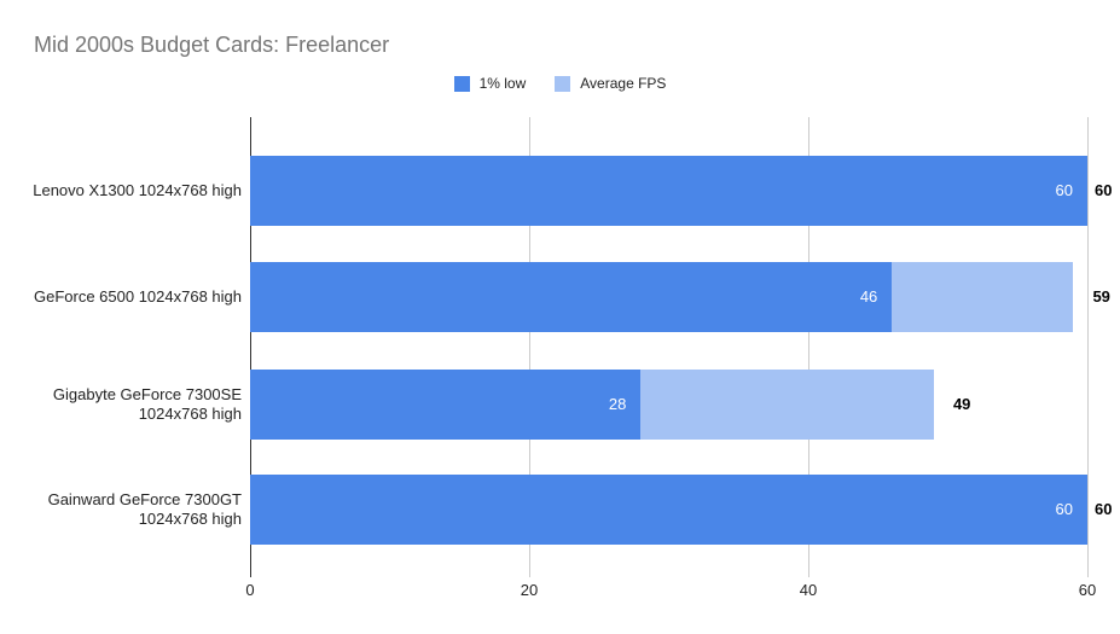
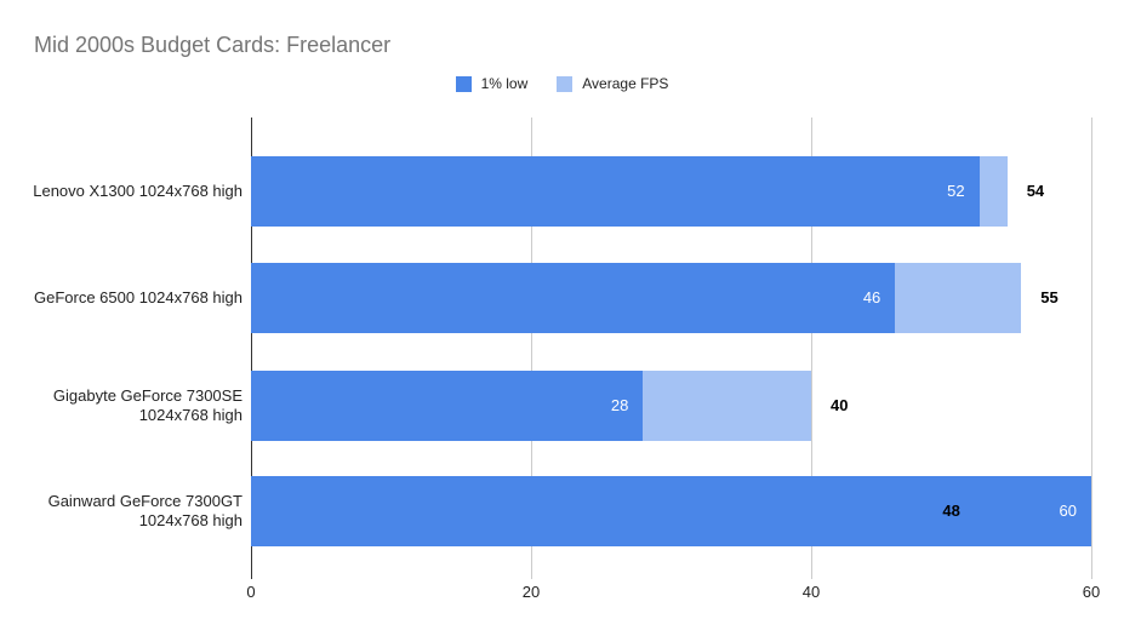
1% low/Lenovo X1300 1024x768 high: 60 -> 52
Average FPS/Lenovo X1300 1024x768 high: 60 -> 54
Average FPS/GeForce 6500 1024x768 high: 59 -> 55
Average FPS/Gigabyte GeForce 7300SE 1024x768 high: 49 -> 40
Average FPS/Gainward GeForce 7300GT 1024x768 high: 60 -> 48
